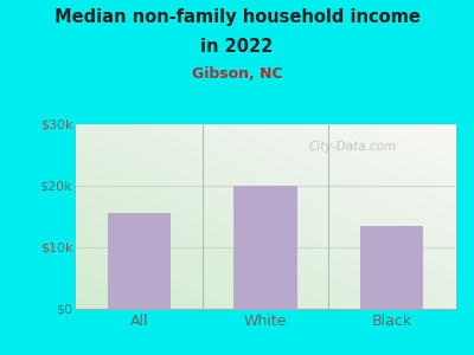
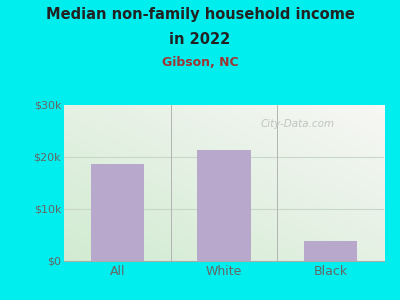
All: $15.5k -> $18.6k
White: $20.0k -> $21.4k
Black: $13.5k -> $3.8k
